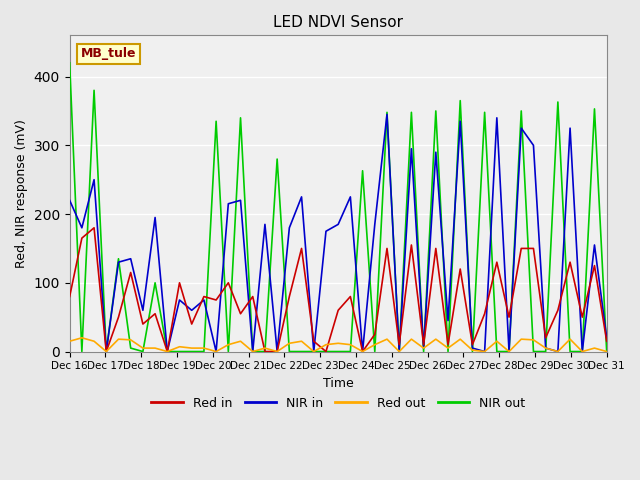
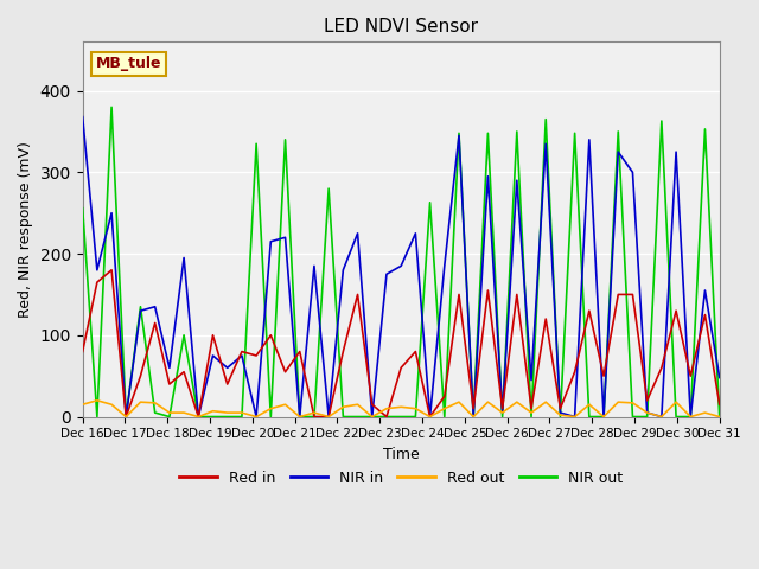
NIR in/Dec 16: 220 -> 368
NIR out/Dec 16: 420 -> 256
NIR in/Dec 31: 20 -> 48
